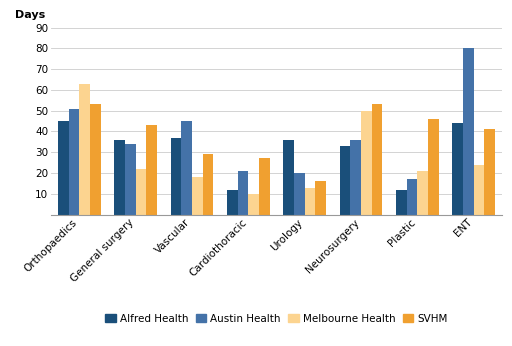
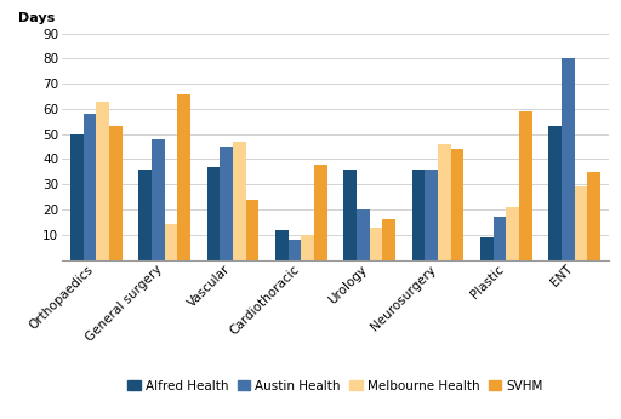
Alfred Health/Orthopaedics: 45 -> 50
Austin Health/Orthopaedics: 51 -> 58
Austin Health/General surgery: 34 -> 48
Melbourne Health/General surgery: 22 -> 14
SVHM/General surgery: 43 -> 66
Melbourne Health/Vascular: 18 -> 47
SVHM/Vascular: 29 -> 24
Austin Health/Cardiothoracic: 21 -> 8
SVHM/Cardiothoracic: 27 -> 38
Alfred Health/Neurosurgery: 33 -> 36
Melbourne Health/Neurosurgery: 50 -> 46
SVHM/Neurosurgery: 53 -> 44
Alfred Health/Plastic: 12 -> 9
SVHM/Plastic: 46 -> 59
Alfred Health/ENT: 44 -> 53
Melbourne Health/ENT: 24 -> 29
SVHM/ENT: 41 -> 35
